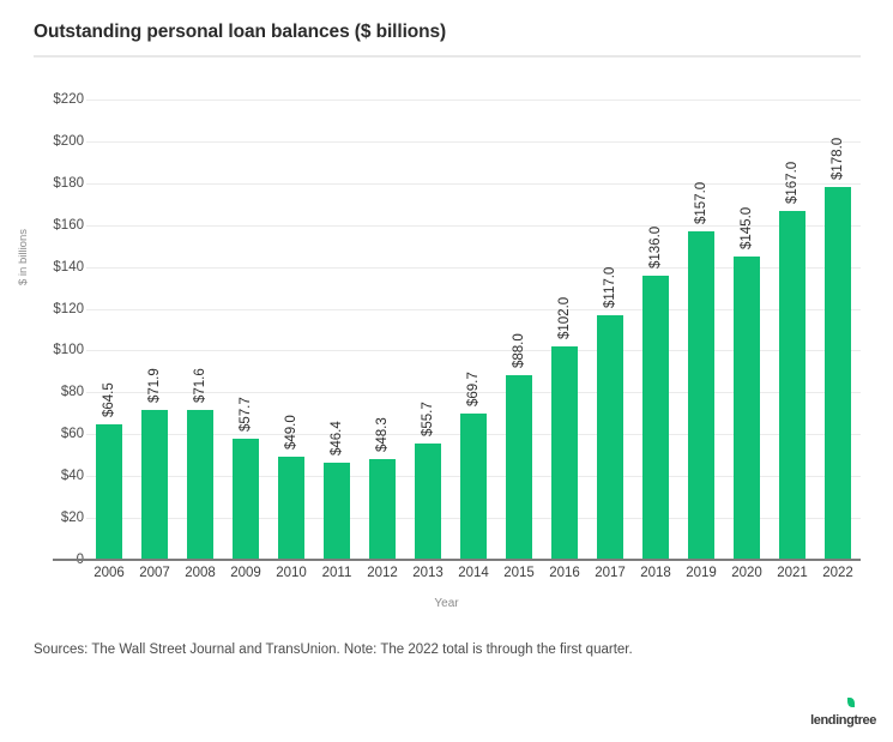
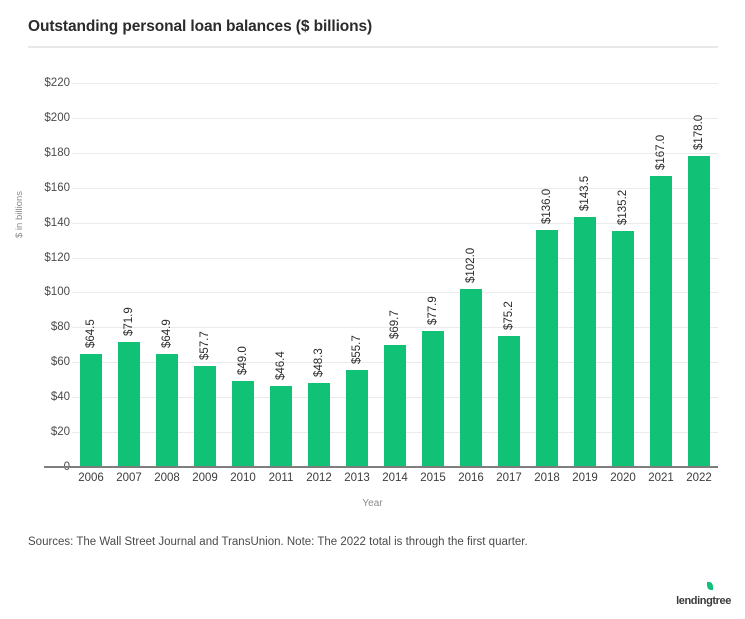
2008: $71.6 -> $64.9
2015: $88.0 -> $77.9
2017: $117.0 -> $75.2
2019: $157.0 -> $143.5
2020: $145.0 -> $135.2
